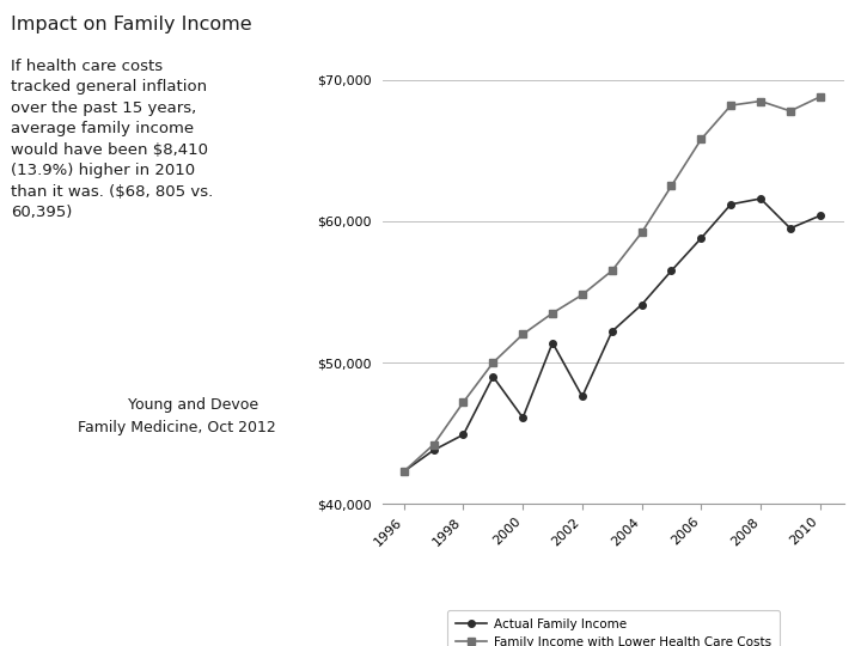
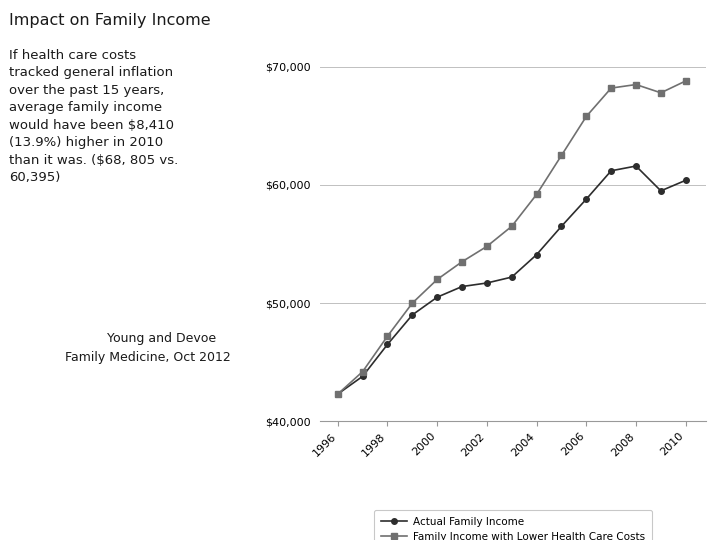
Actual Family Income/1998: $44,900 -> $46,500
Actual Family Income/2000: $46,100 -> $50,500
Actual Family Income/2002: $47,600 -> $51,700
